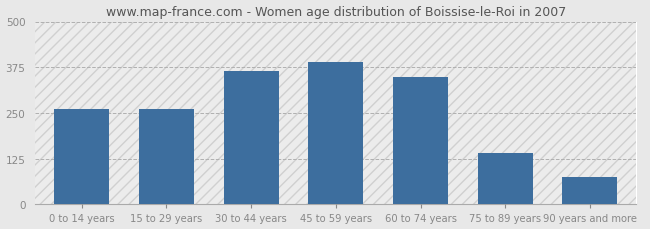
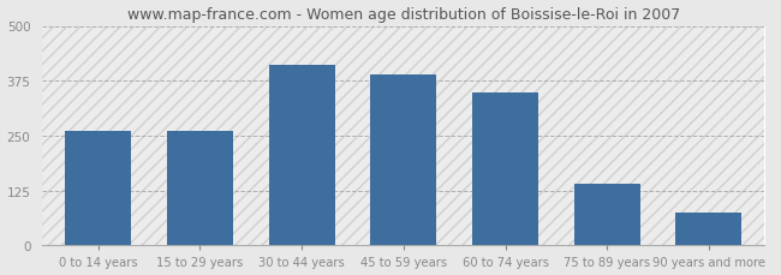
30 to 44 years: 365 -> 410
